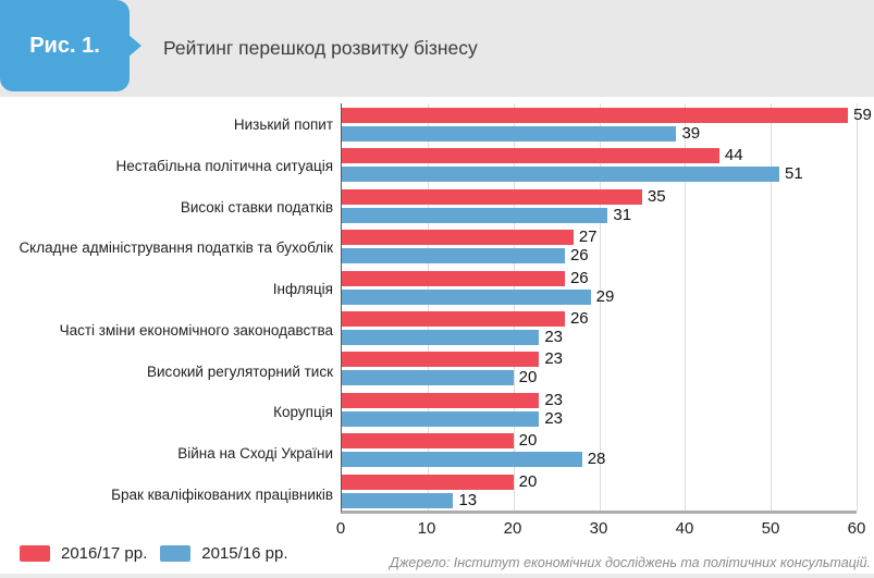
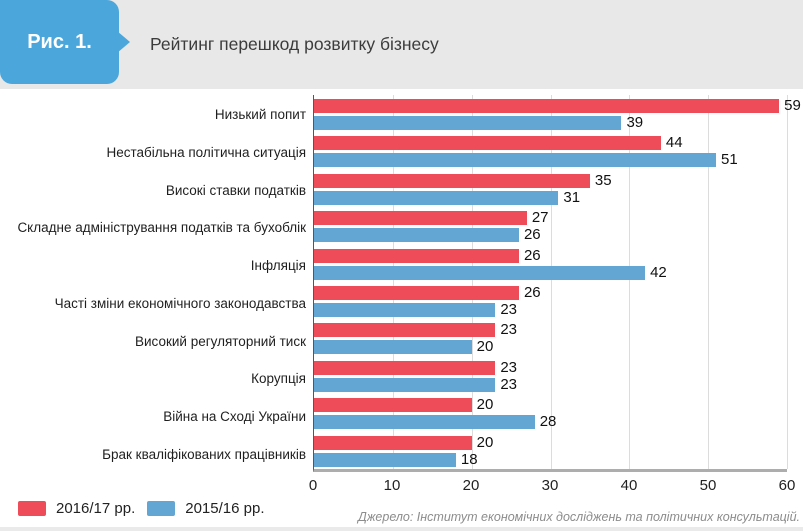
2015/16 рр./Інфляція: 29 -> 42
2015/16 рр./Брак кваліфікованих працівників: 13 -> 18
